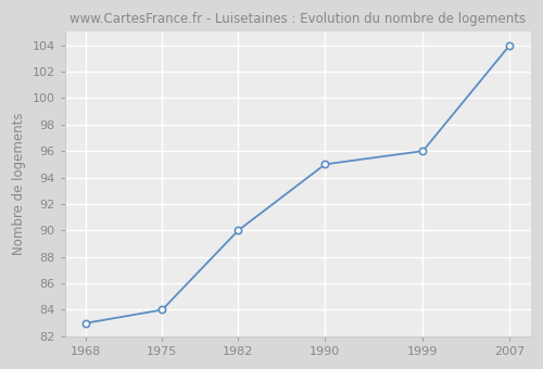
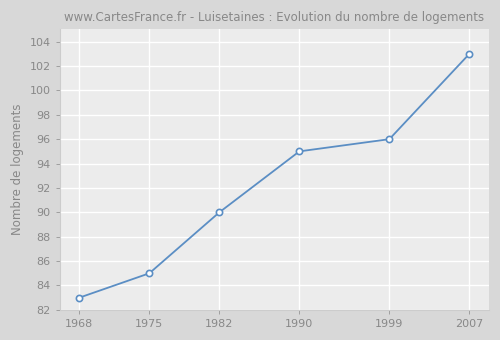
1975: 84 -> 85
2007: 104 -> 103
